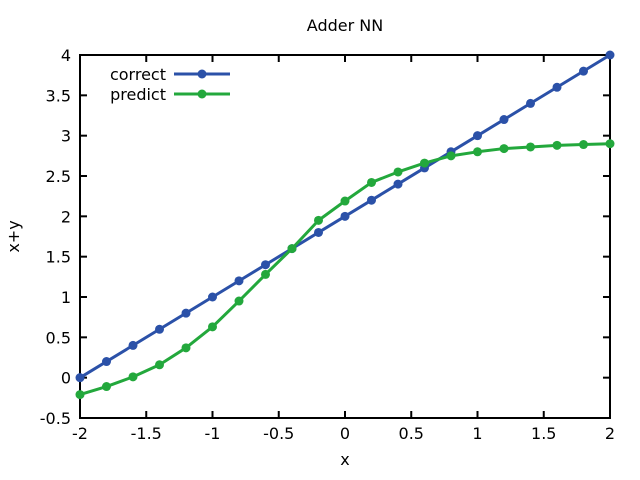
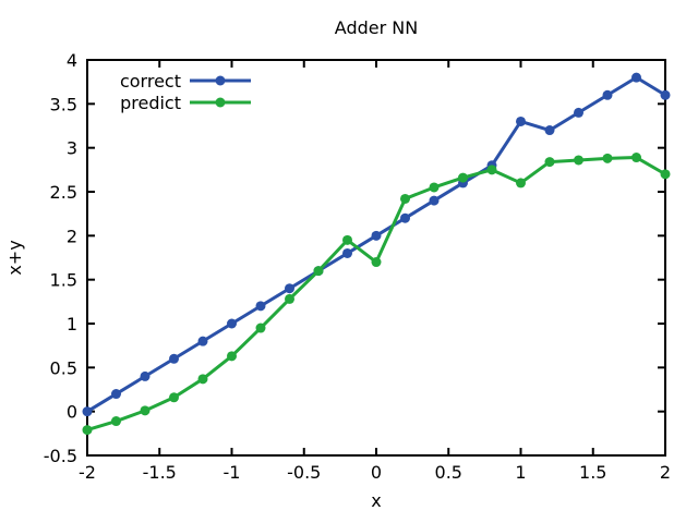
predict/0: 2.2 -> 1.7
correct/1: 3.0 -> 3.3
predict/1: 2.8 -> 2.6
correct/2: 4.0 -> 3.6
predict/2: 2.9 -> 2.7
